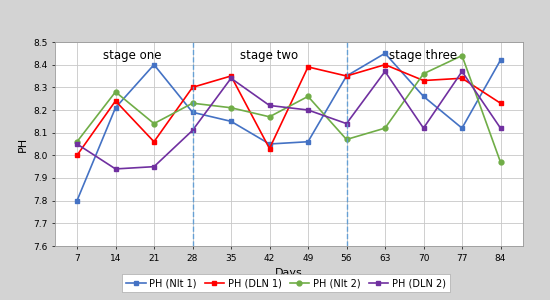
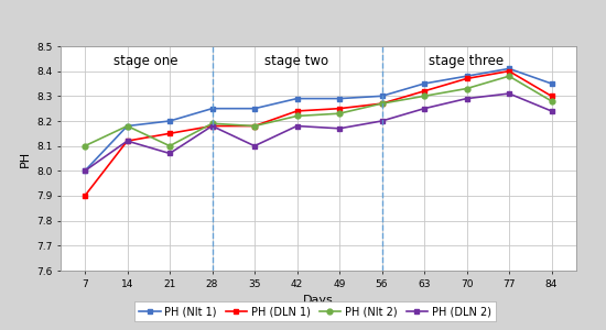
PH (NIt 1)/7: 7.80 -> 8.00
PH (DLN 1)/7: 8.00 -> 7.90
PH (NIt 2)/7: 8.06 -> 8.10
PH (DLN 2)/7: 8.05 -> 8.00
PH (NIt 1)/14: 8.21 -> 8.18
PH (DLN 1)/14: 8.24 -> 8.12
PH (NIt 2)/14: 8.28 -> 8.18
PH (DLN 2)/14: 7.94 -> 8.12
PH (NIt 1)/21: 8.40 -> 8.20
PH (DLN 1)/21: 8.06 -> 8.15
PH (NIt 2)/21: 8.14 -> 8.10
PH (DLN 2)/21: 7.95 -> 8.07
PH (NIt 1)/28: 8.19 -> 8.25
PH (DLN 1)/28: 8.30 -> 8.18
PH (NIt 2)/28: 8.23 -> 8.19
PH (DLN 2)/28: 8.11 -> 8.18
PH (NIt 1)/35: 8.15 -> 8.25
PH (DLN 1)/35: 8.35 -> 8.18
PH (NIt 2)/35: 8.21 -> 8.18
PH (DLN 2)/35: 8.34 -> 8.10
PH (NIt 1)/42: 8.05 -> 8.29
PH (DLN 1)/42: 8.03 -> 8.24
PH (NIt 2)/42: 8.17 -> 8.22
PH (DLN 2)/42: 8.22 -> 8.18
PH (NIt 1)/49: 8.06 -> 8.29
PH (DLN 1)/49: 8.39 -> 8.25
PH (NIt 2)/49: 8.26 -> 8.23
PH (DLN 2)/49: 8.20 -> 8.17
PH (NIt 1)/56: 8.35 -> 8.30
PH (DLN 1)/56: 8.35 -> 8.27
PH (NIt 2)/56: 8.07 -> 8.27
PH (DLN 2)/56: 8.14 -> 8.20
PH (NIt 1)/63: 8.45 -> 8.35
PH (DLN 1)/63: 8.40 -> 8.32
PH (NIt 2)/63: 8.12 -> 8.30
PH (DLN 2)/63: 8.37 -> 8.25
PH (NIt 1)/70: 8.26 -> 8.38
PH (DLN 1)/70: 8.33 -> 8.37
PH (NIt 2)/70: 8.36 -> 8.33
PH (DLN 2)/70: 8.12 -> 8.29
PH (NIt 1)/77: 8.12 -> 8.41
PH (DLN 1)/77: 8.34 -> 8.40
PH (NIt 2)/77: 8.44 -> 8.38
PH (DLN 2)/77: 8.37 -> 8.31
PH (NIt 1)/84: 8.42 -> 8.35
PH (DLN 1)/84: 8.23 -> 8.30
PH (NIt 2)/84: 7.97 -> 8.28
PH (DLN 2)/84: 8.12 -> 8.24
